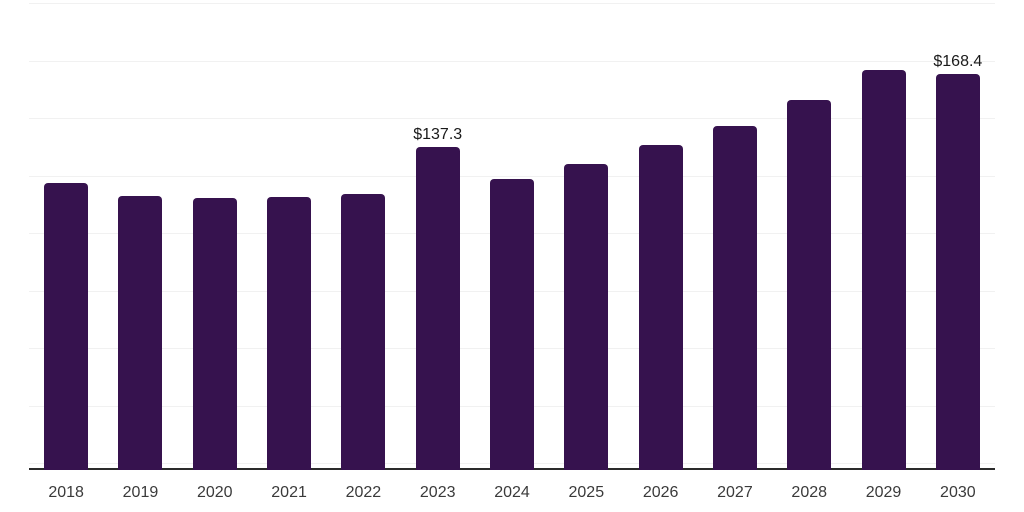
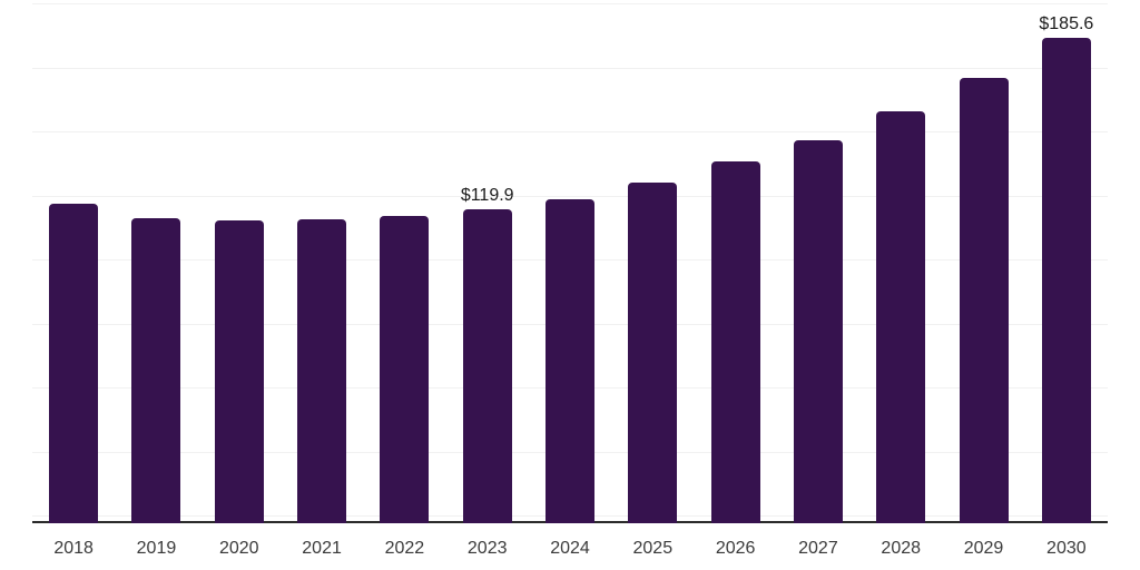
2023: $137.3 -> $119.9
2030: $168.4 -> $185.6
